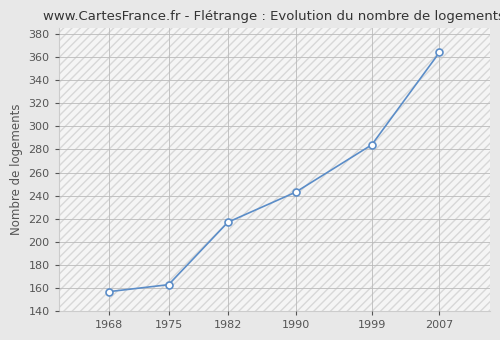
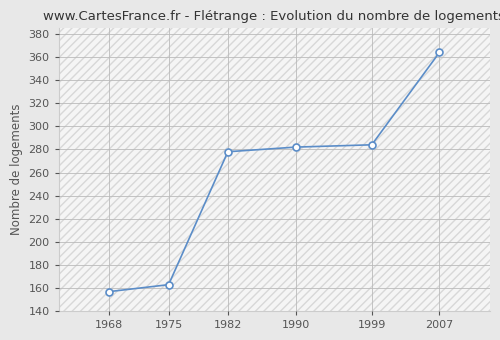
1982: 217 -> 278
1990: 243 -> 282
